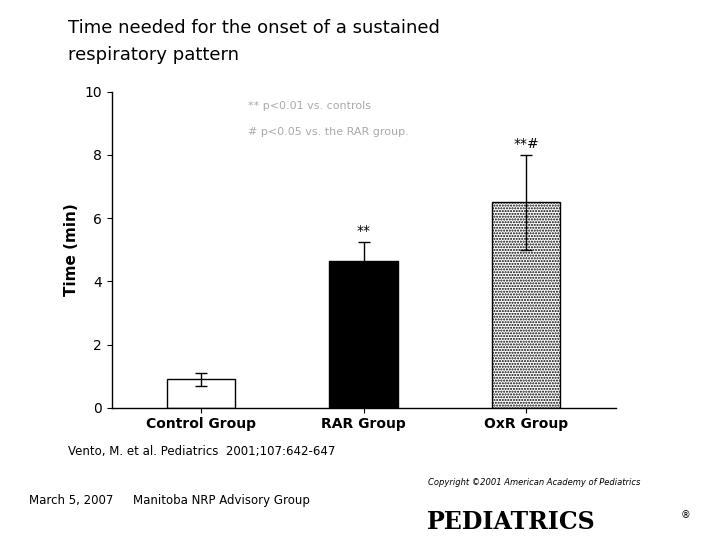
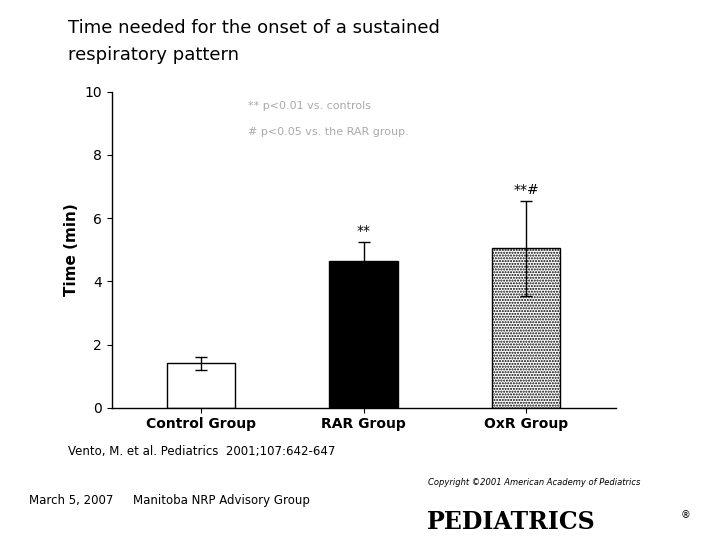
Control Group: 0.90 -> 1.40
OxR Group: 6.50 -> 5.05
